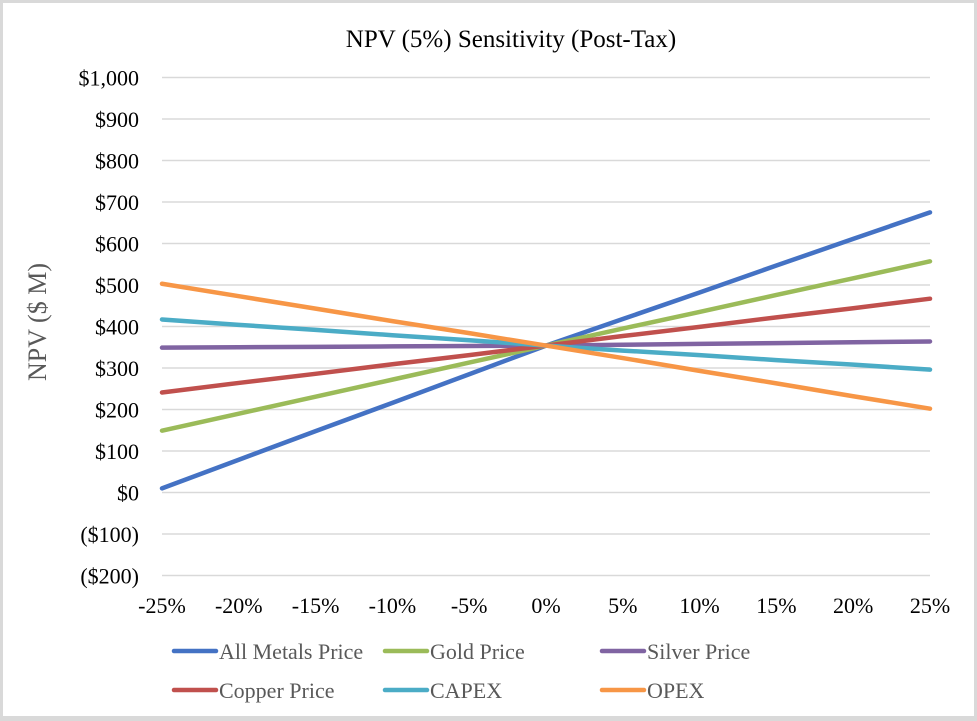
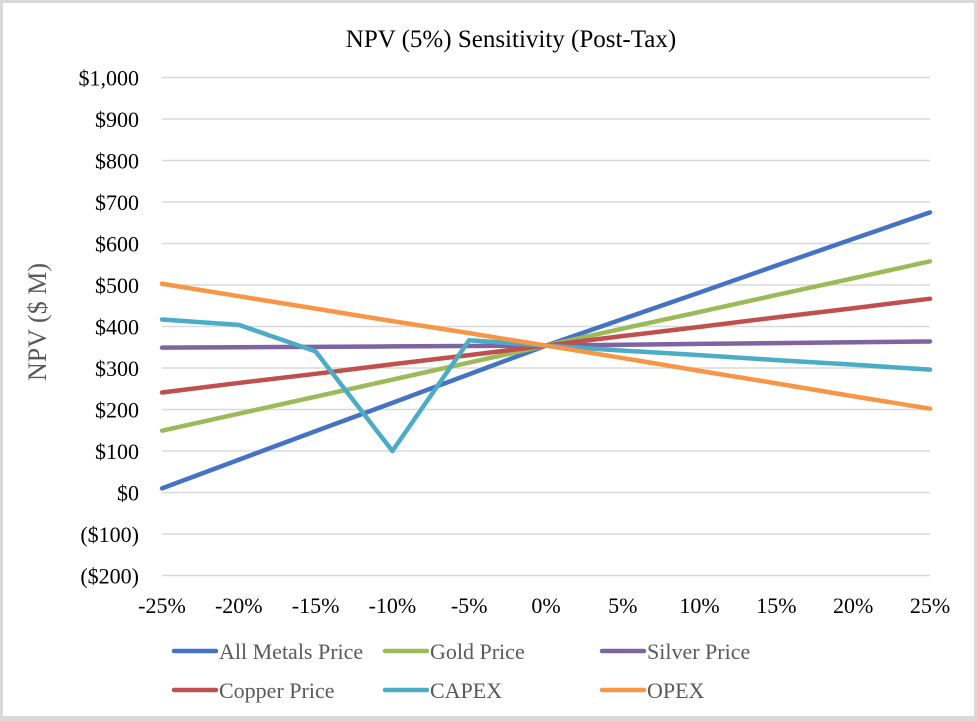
CAPEX/-15%: $390 -> $340
CAPEX/-10%: $380 -> $100
